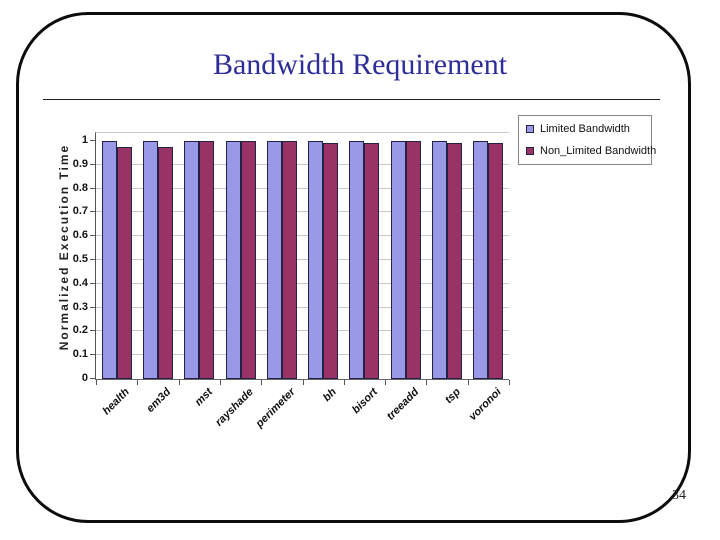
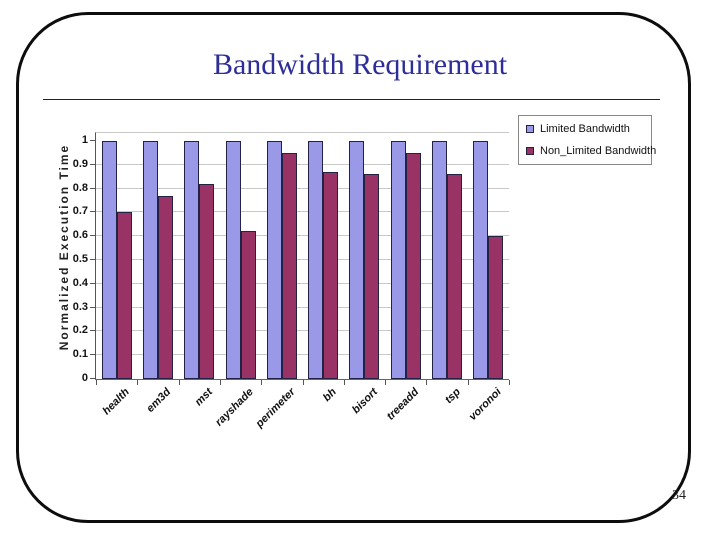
Non_Limited Bandwidth/health: 0.97 -> 0.70
Non_Limited Bandwidth/em3d: 0.97 -> 0.77
Non_Limited Bandwidth/mst: 1.00 -> 0.82
Non_Limited Bandwidth/rayshade: 1.00 -> 0.62
Non_Limited Bandwidth/perimeter: 1.00 -> 0.95
Non_Limited Bandwidth/bh: 0.99 -> 0.87
Non_Limited Bandwidth/bisort: 0.99 -> 0.86
Non_Limited Bandwidth/treeadd: 1.00 -> 0.95
Non_Limited Bandwidth/tsp: 0.99 -> 0.86
Non_Limited Bandwidth/voronoi: 0.99 -> 0.60
